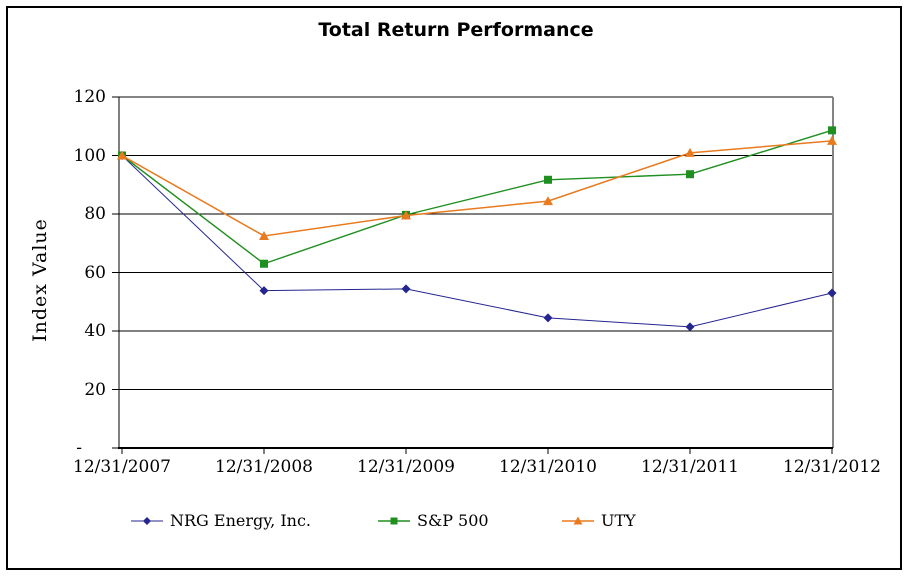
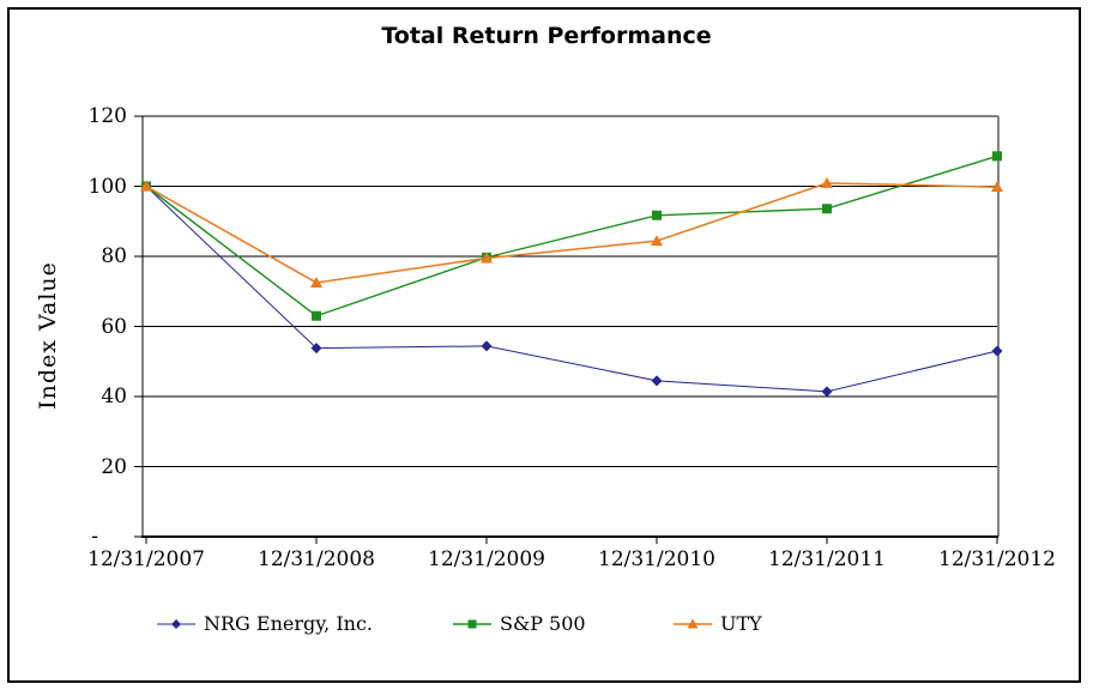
UTY/12/31/2012: 105 -> 100
